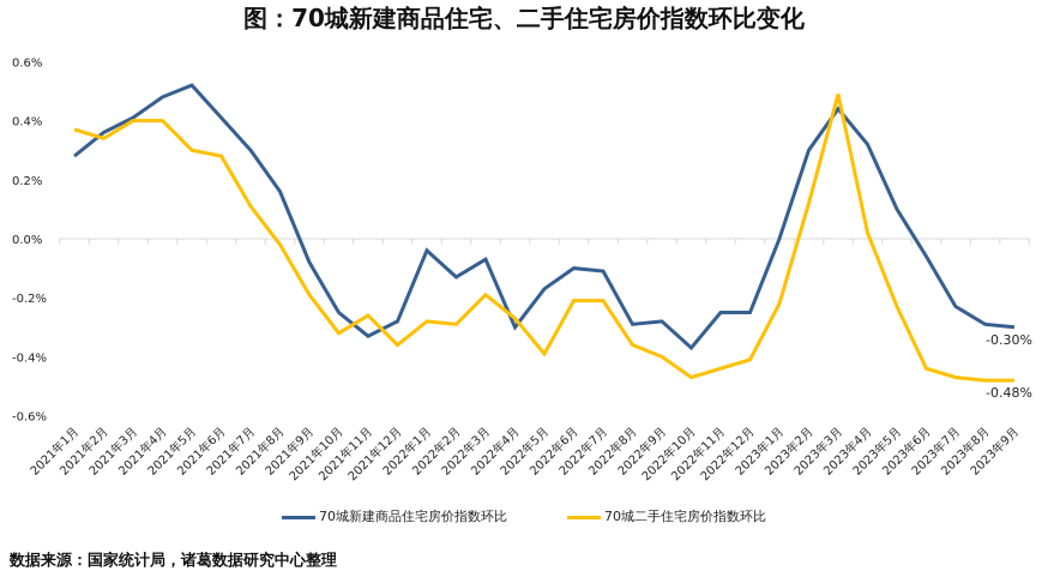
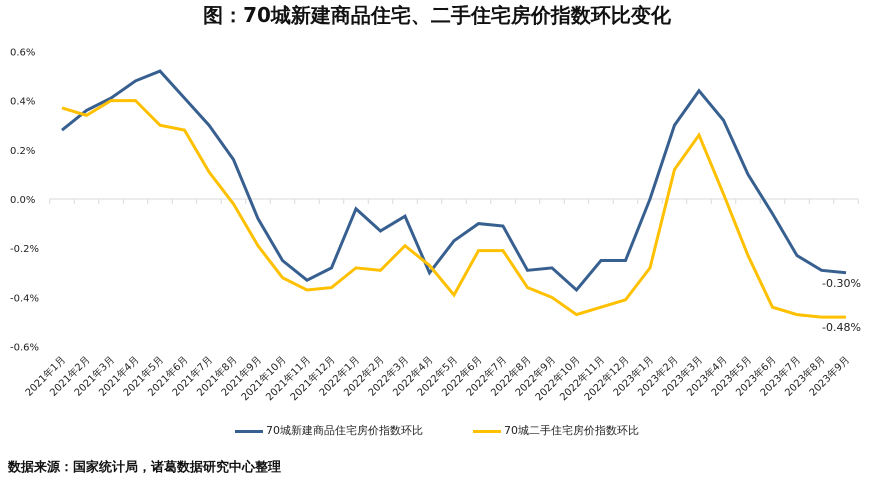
70城二手住宅房价指数环比/2021年11月: -0.26% -> -0.37%
70城二手住宅房价指数环比/2023年1月: -0.22% -> -0.28%
70城二手住宅房价指数环比/2023年3月: 0.49% -> 0.26%
